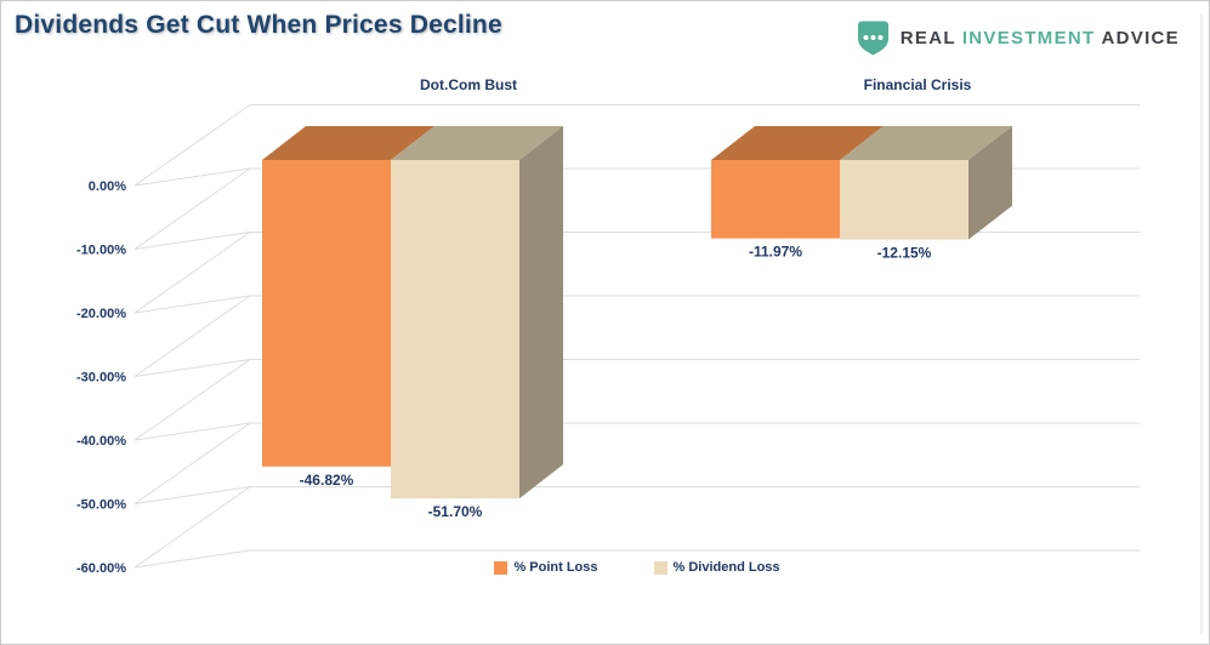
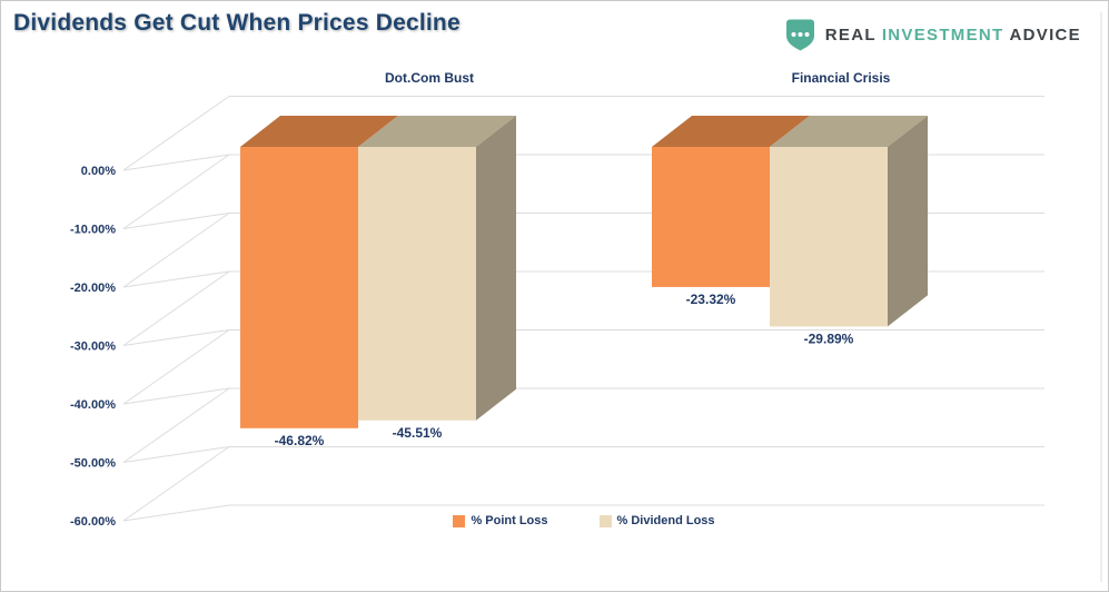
% Dividend Loss/Dot.Com Bust: -51.70% -> -45.51%
% Point Loss/Financial Crisis: -11.97% -> -23.32%
% Dividend Loss/Financial Crisis: -12.15% -> -29.89%
